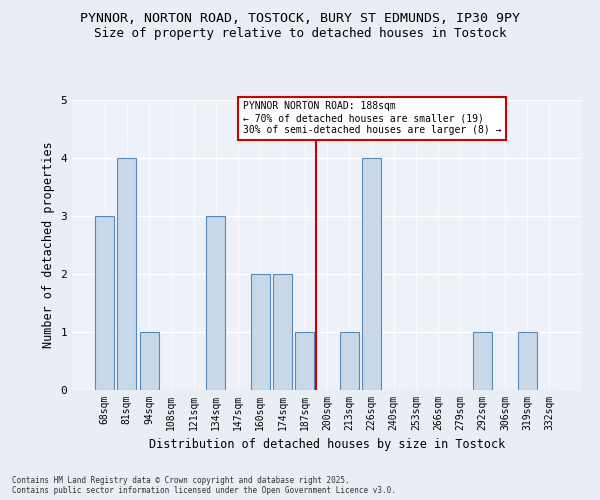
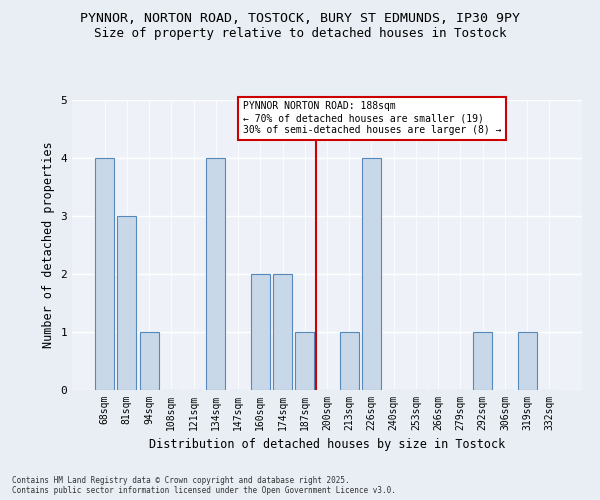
68sqm: 3 -> 4
81sqm: 4 -> 3
134sqm: 3 -> 4
